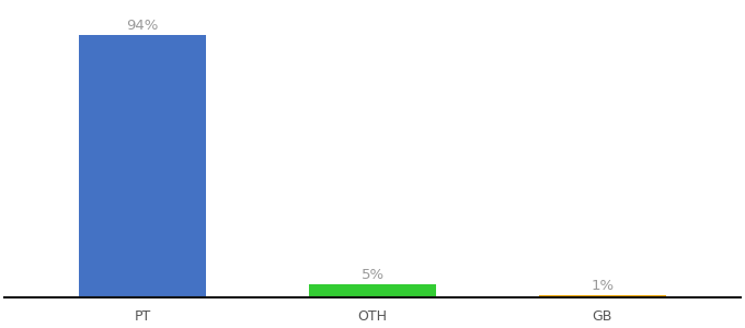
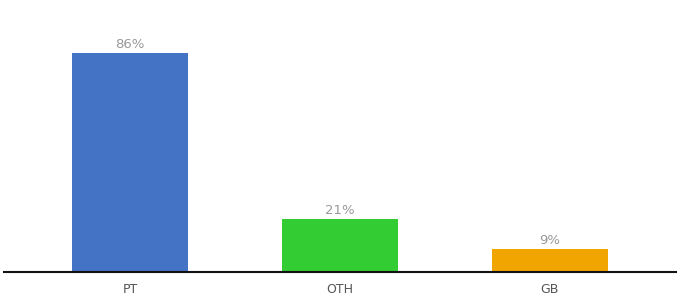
PT: 94% -> 86%
OTH: 5% -> 21%
GB: 1% -> 9%
